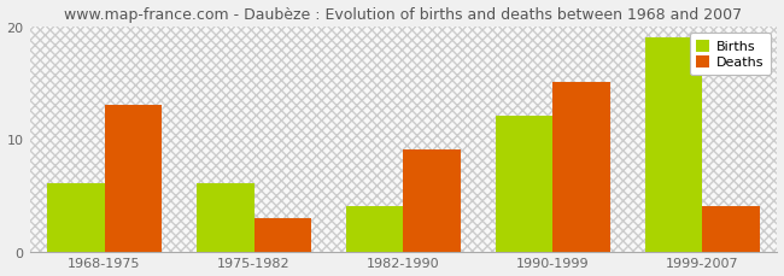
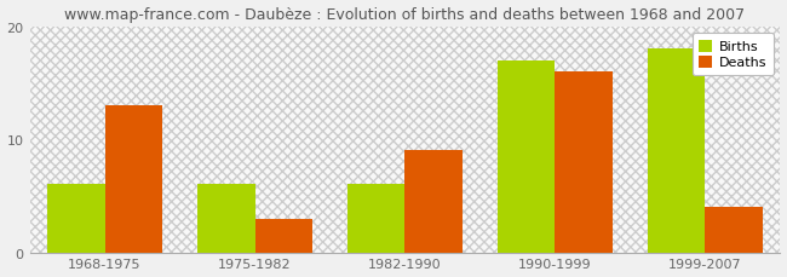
Births/1982-1990: 4 -> 6
Births/1990-1999: 12 -> 17
Deaths/1990-1999: 15 -> 16
Births/1999-2007: 19 -> 18
